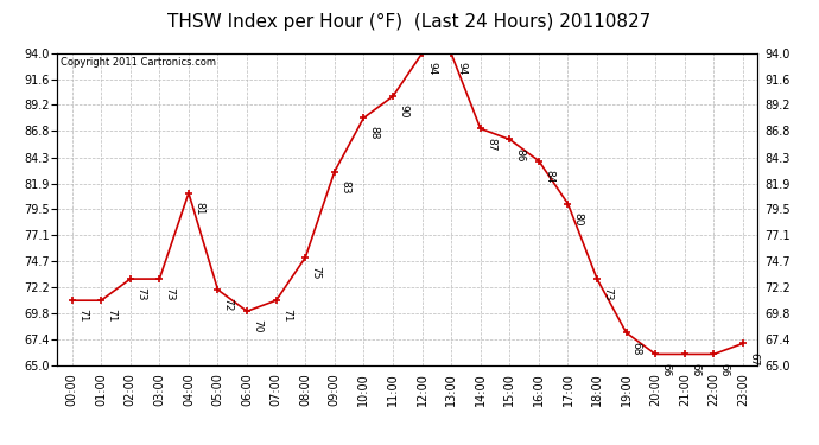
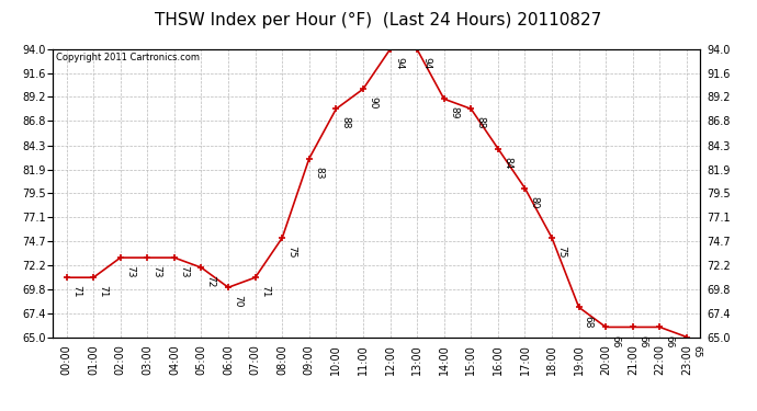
04:00: 81 -> 73
14:00: 87 -> 89
15:00: 86 -> 88
18:00: 73 -> 75
23:00: 67 -> 65
